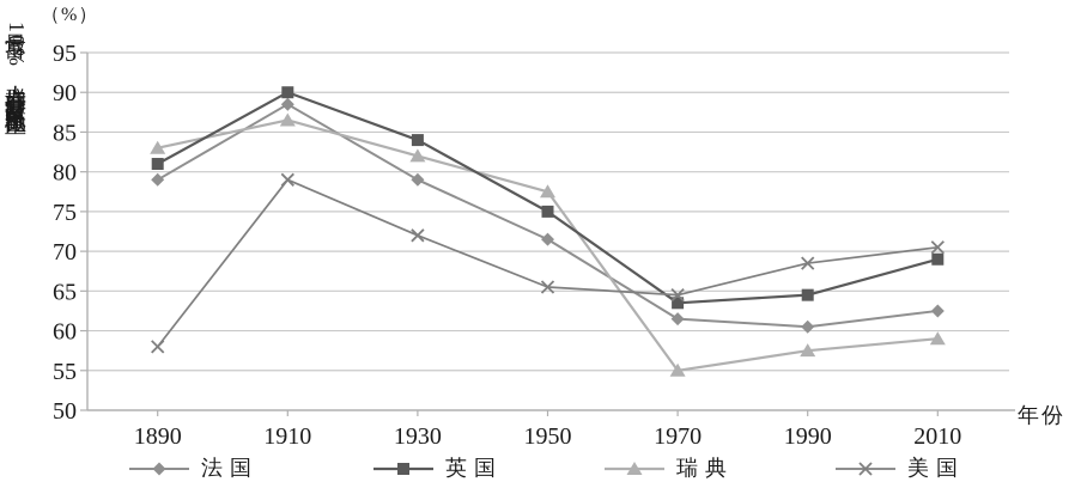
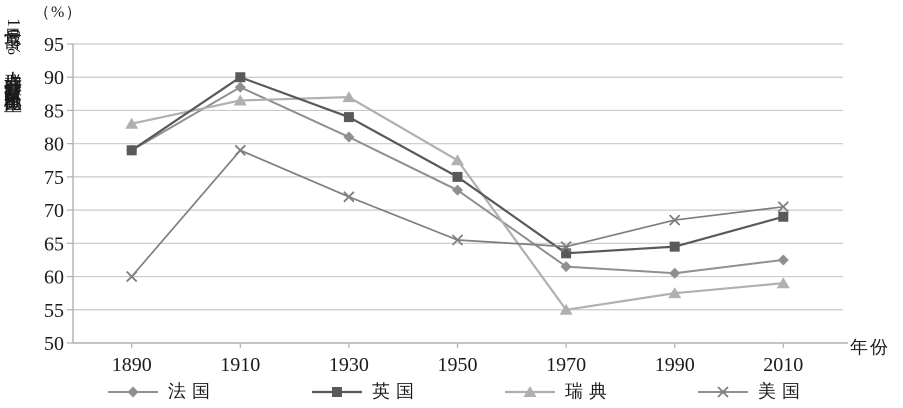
英国/1890: 81 -> 79
美国/1890: 58 -> 60
法国/1930: 79 -> 81
瑞典/1930: 82 -> 87
法国/1950: 72 -> 73
